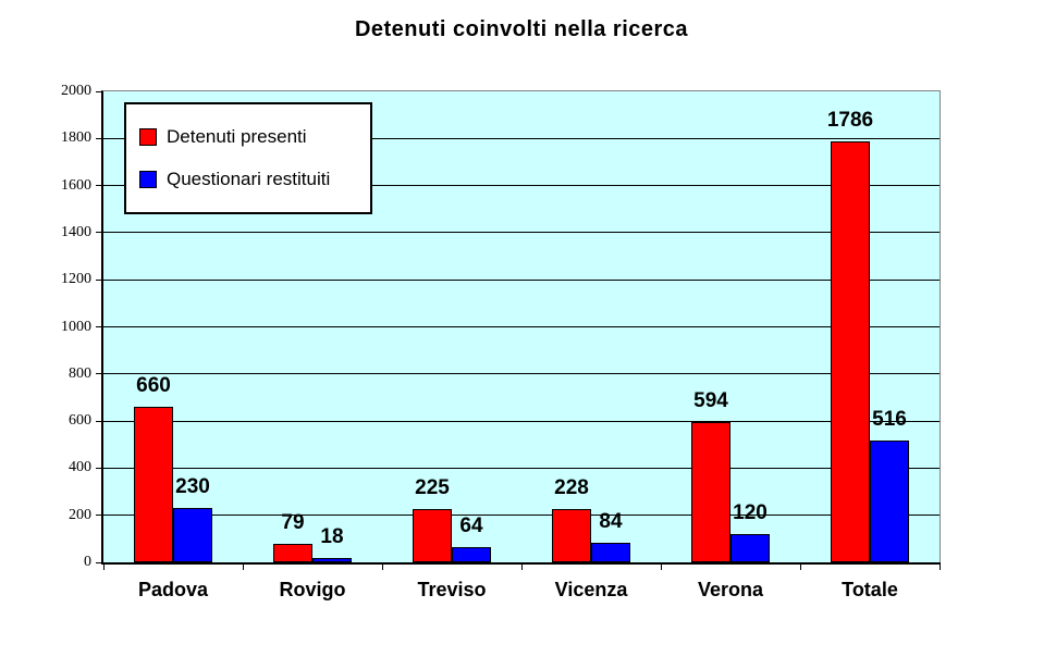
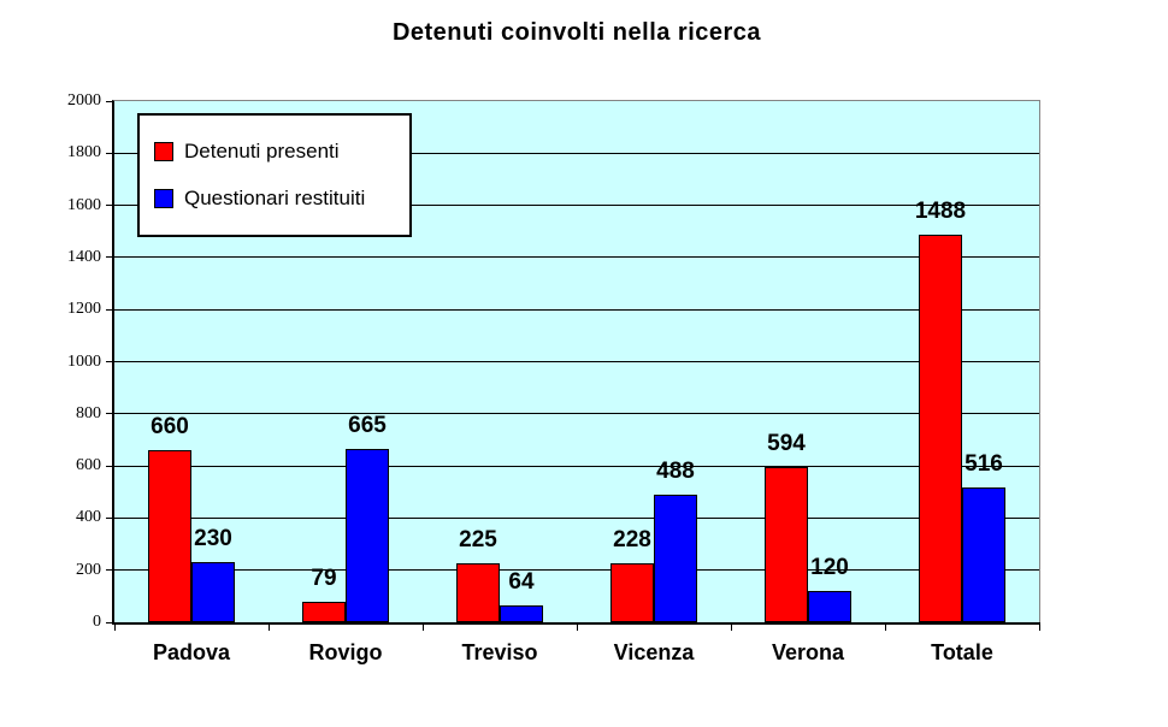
Questionari restituiti/Rovigo: 18 -> 665
Questionari restituiti/Vicenza: 84 -> 488
Detenuti presenti/Totale: 1786 -> 1488
